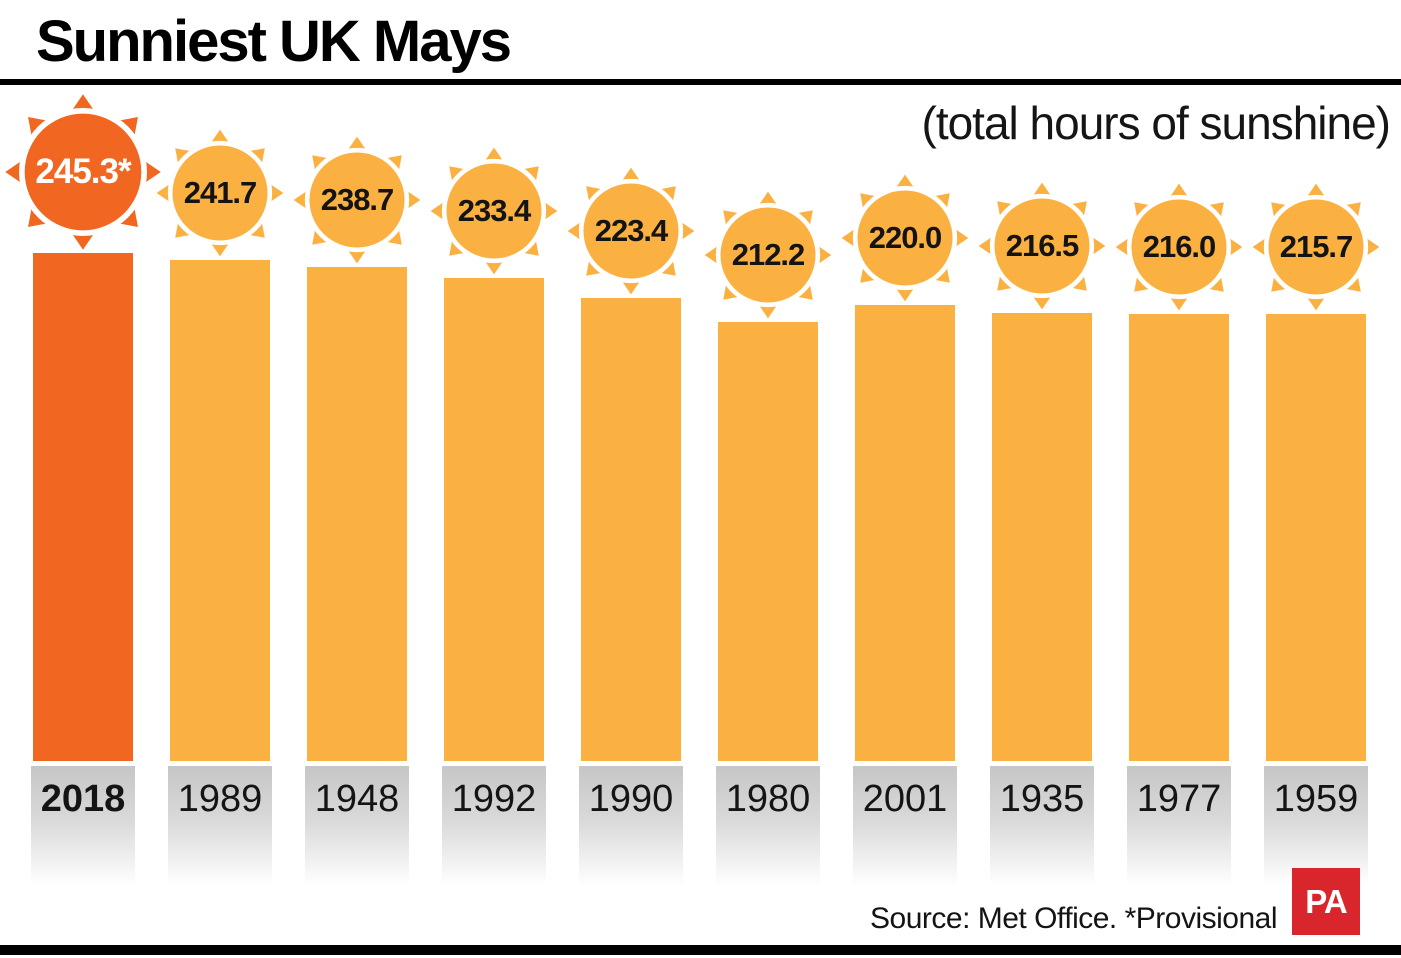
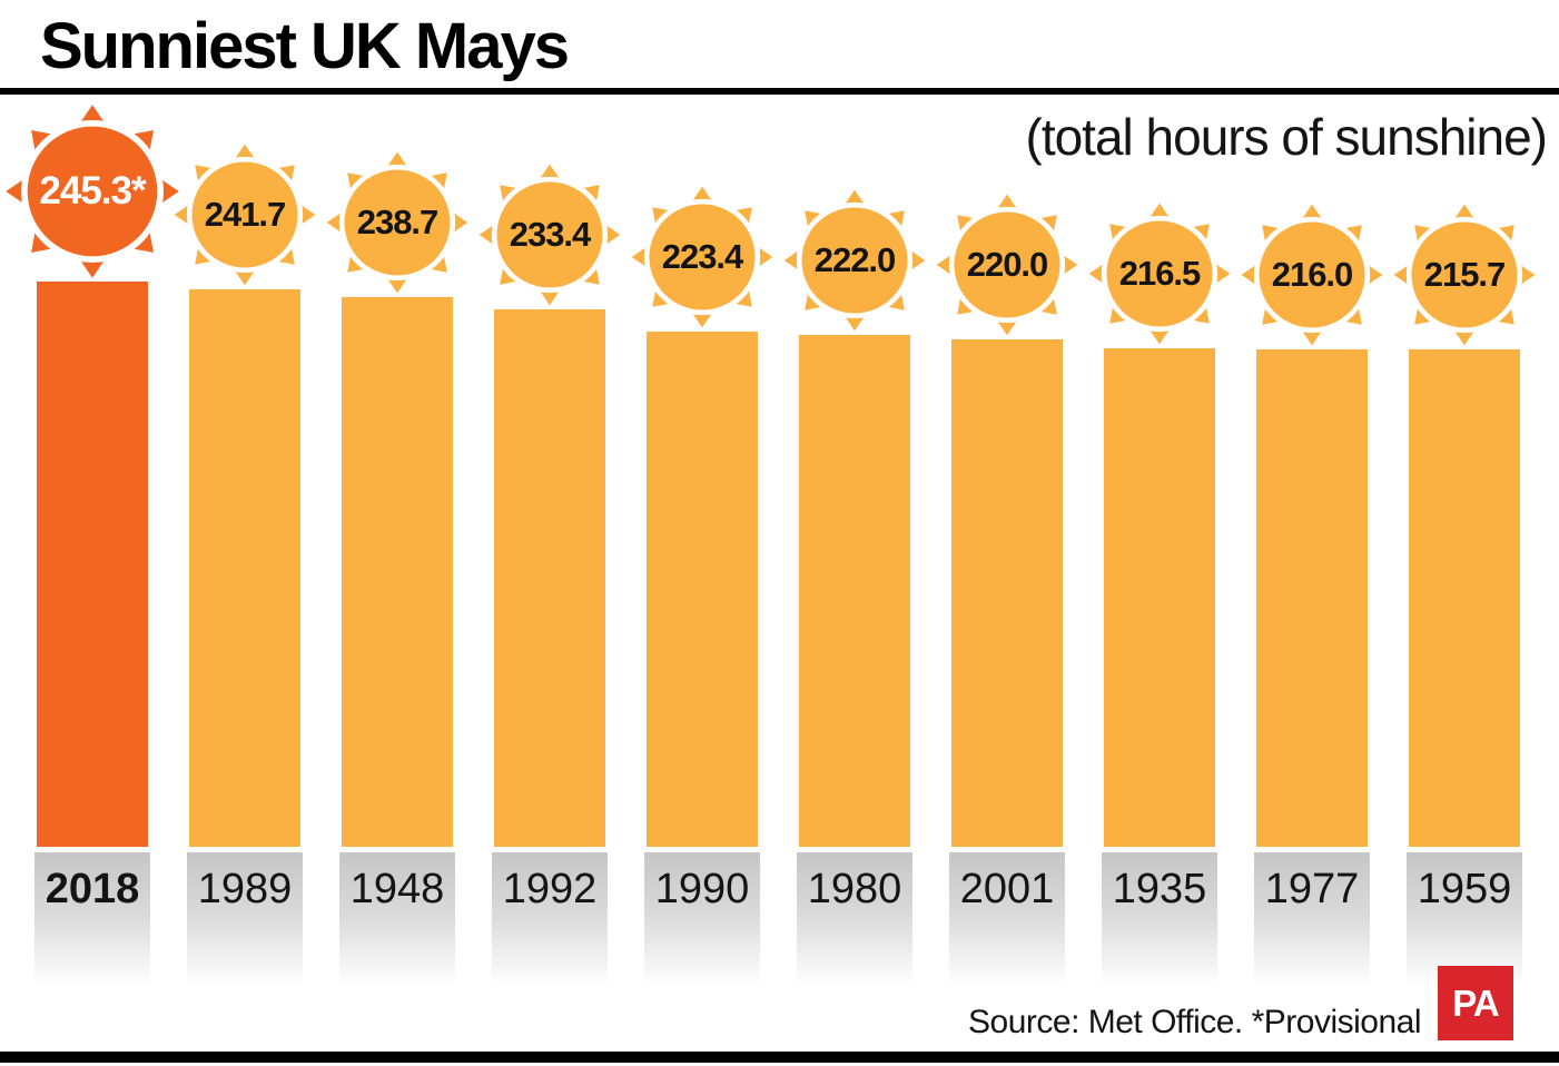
1980: 212.2 -> 222.0
